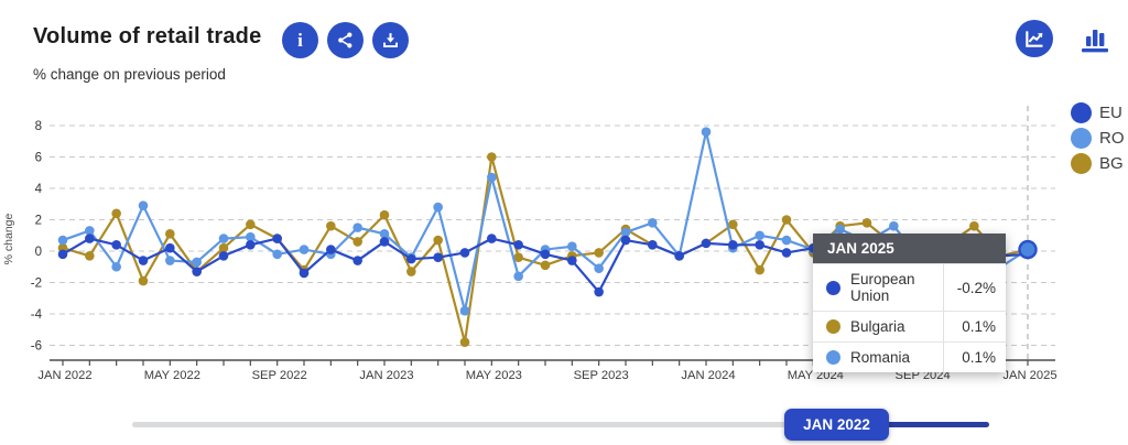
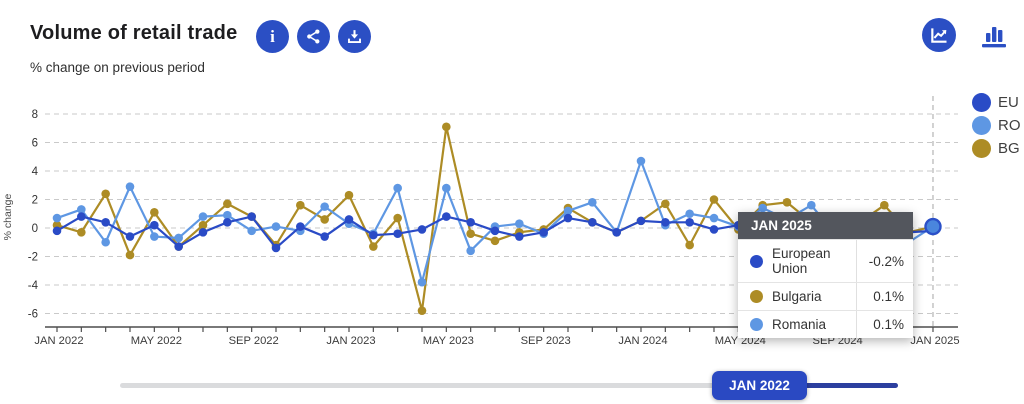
RO/JAN 2023: 1.1 -> 0.3
RO/MAY 2023: 4.7 -> 2.8
BG/MAY 2023: 6.0 -> 7.1
EU/SEP 2023: -2.6 -> -0.3
RO/SEP 2023: -1.1 -> -0.4
RO/JAN 2024: 7.6 -> 4.7
